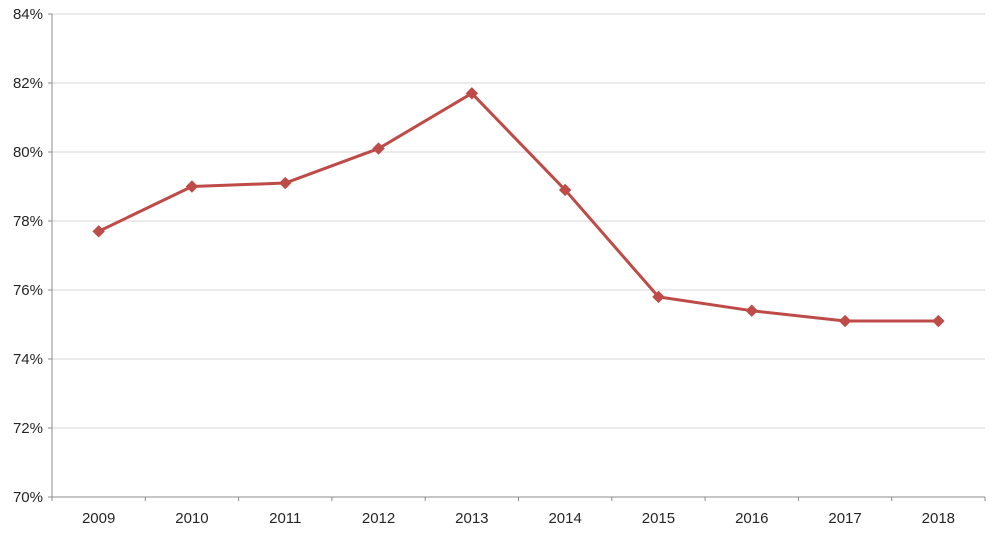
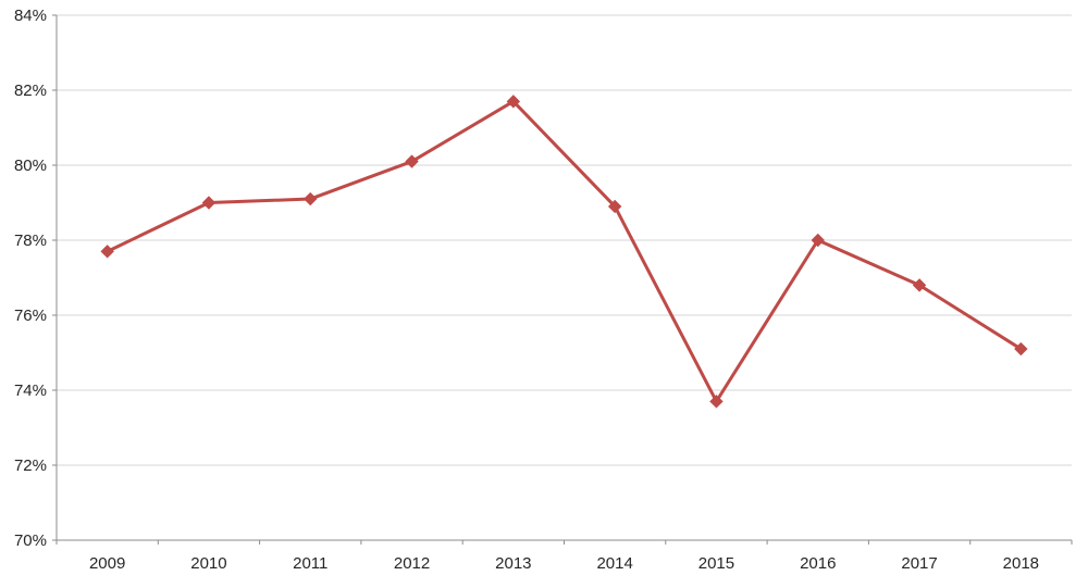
2015: 75.8% -> 73.7%
2016: 75.4% -> 78.0%
2017: 75.1% -> 76.8%
